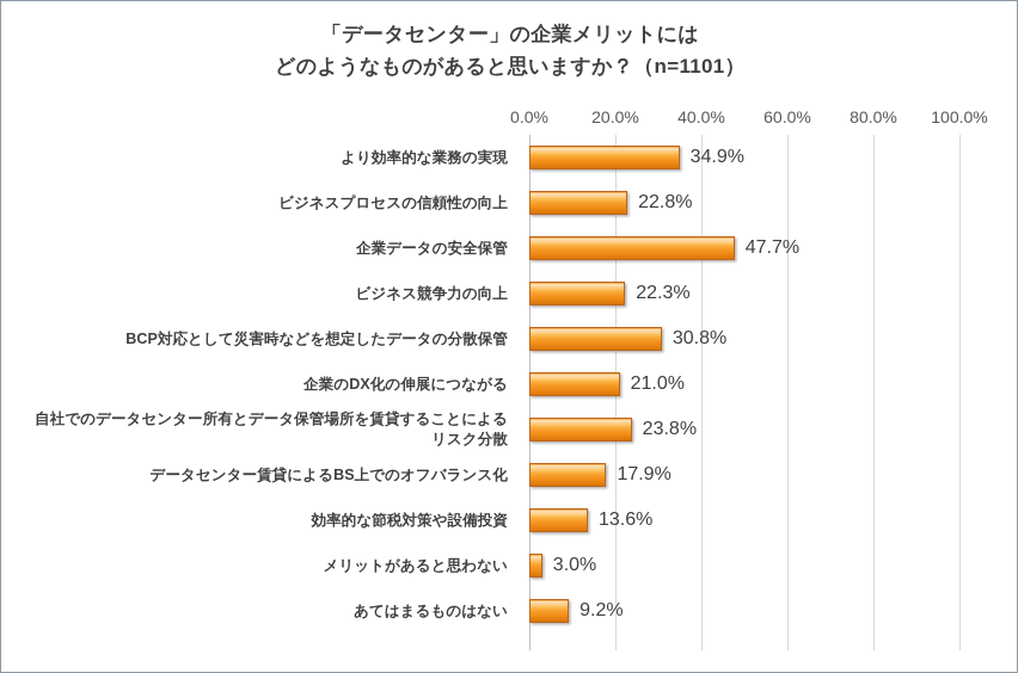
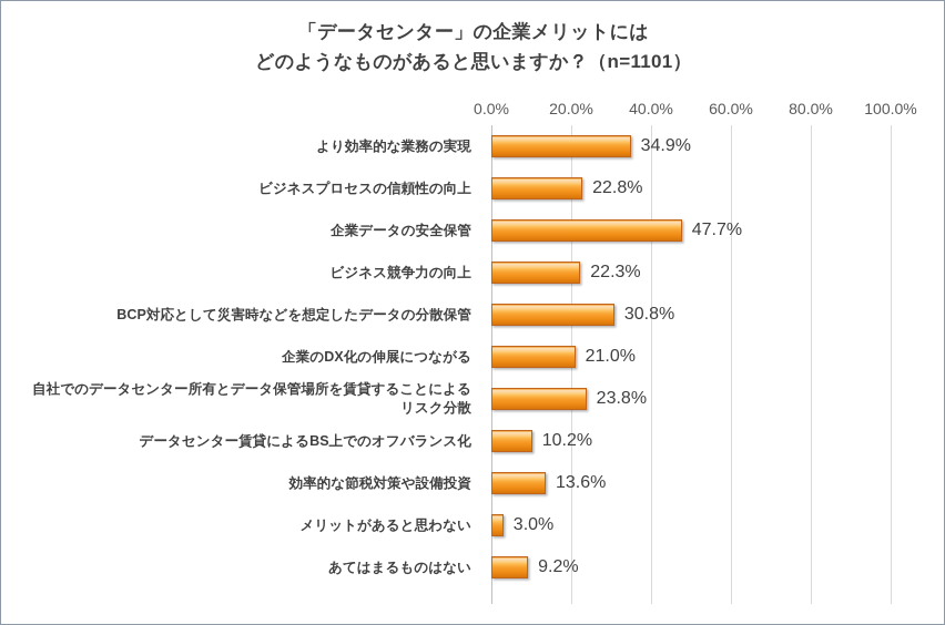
データセンター賃貸によるBS上でのオフバランス化: 17.9% -> 10.2%
